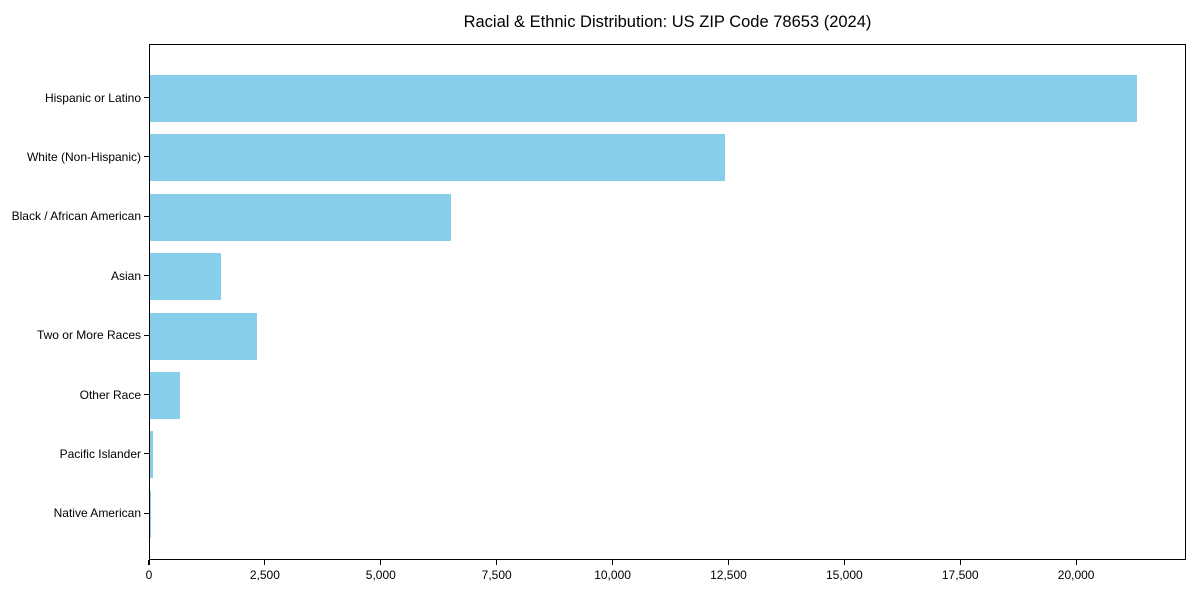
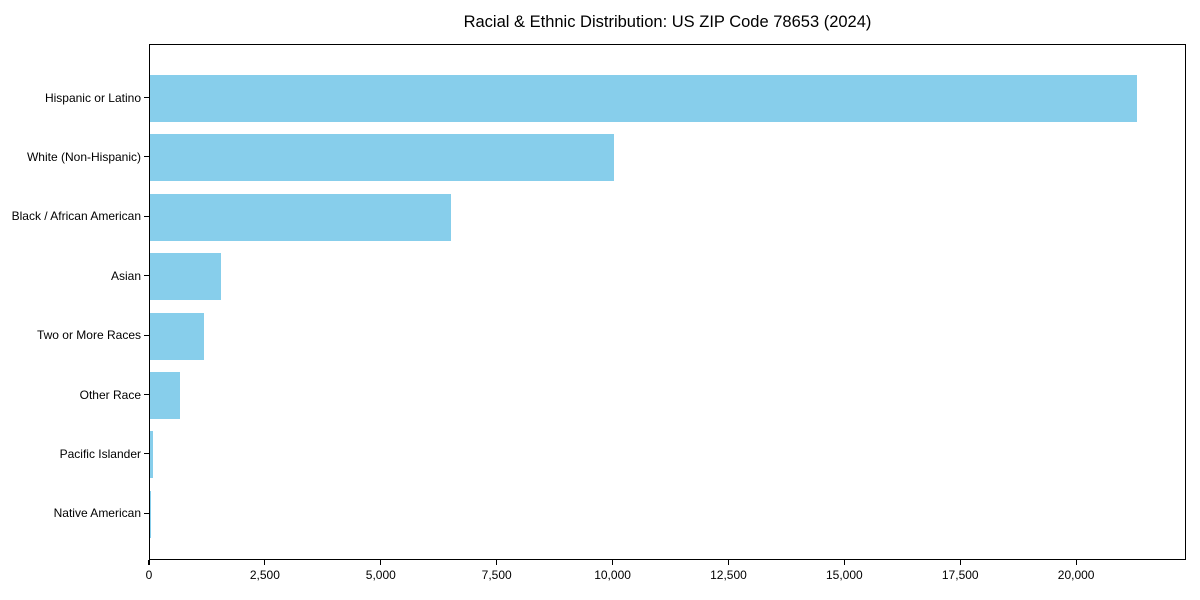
White (Non-Hispanic): 12400 -> 10000
Two or More Races: 2300 -> 1200
